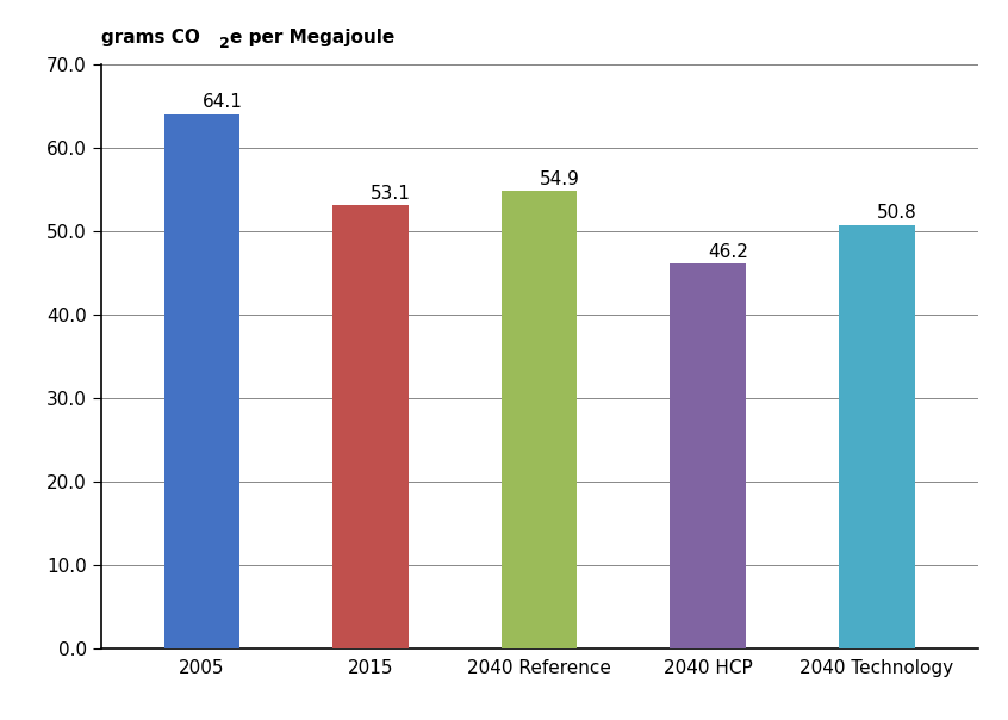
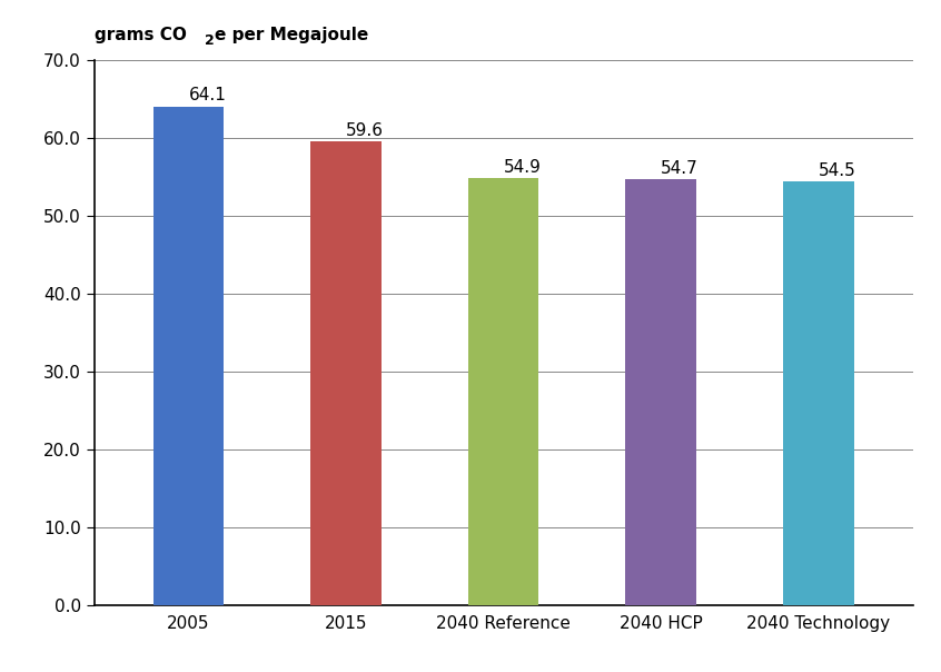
2015: 53.1 -> 59.6
2040 HCP: 46.2 -> 54.7
2040 Technology: 50.8 -> 54.5
